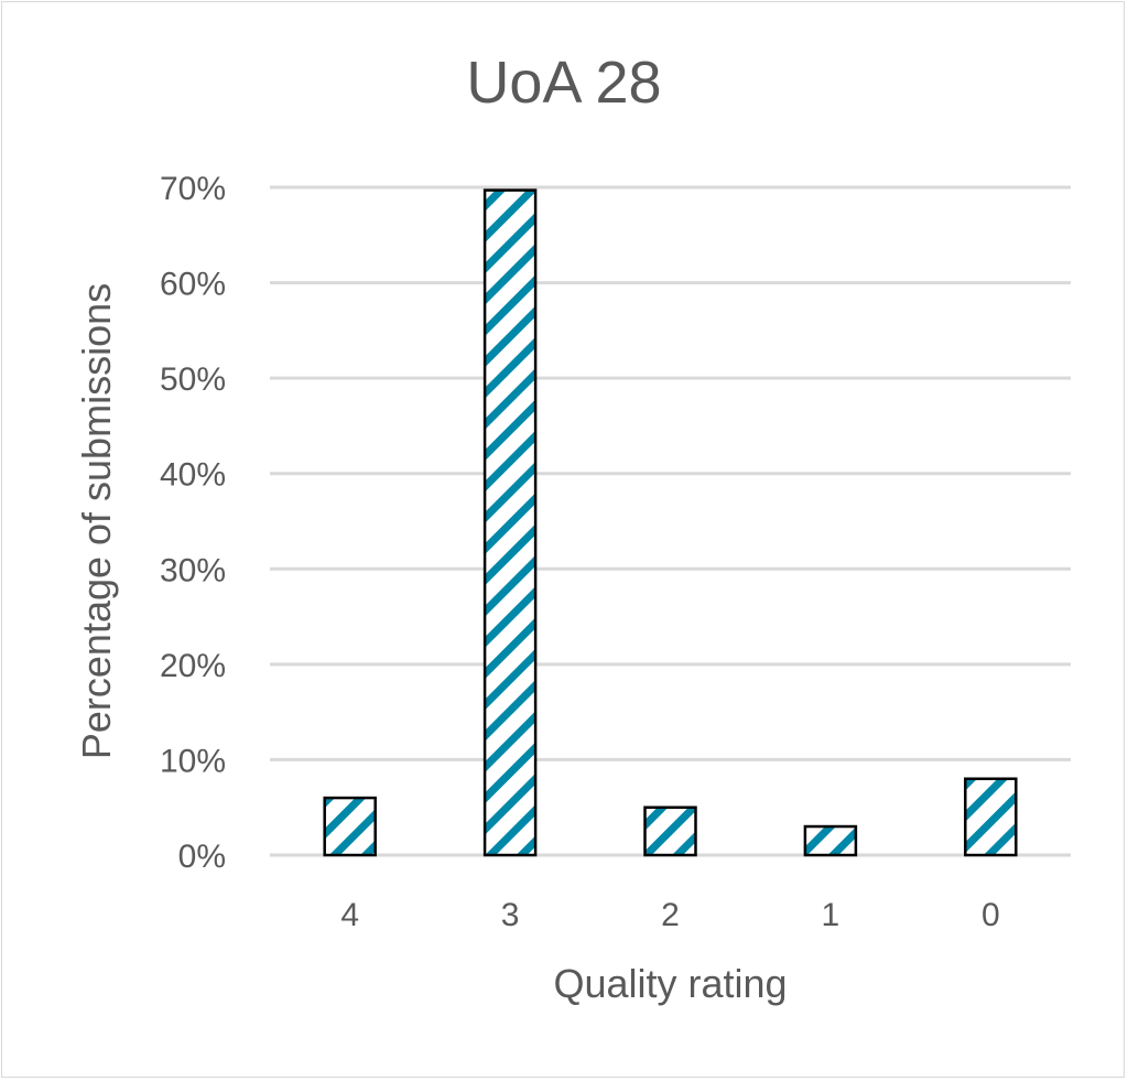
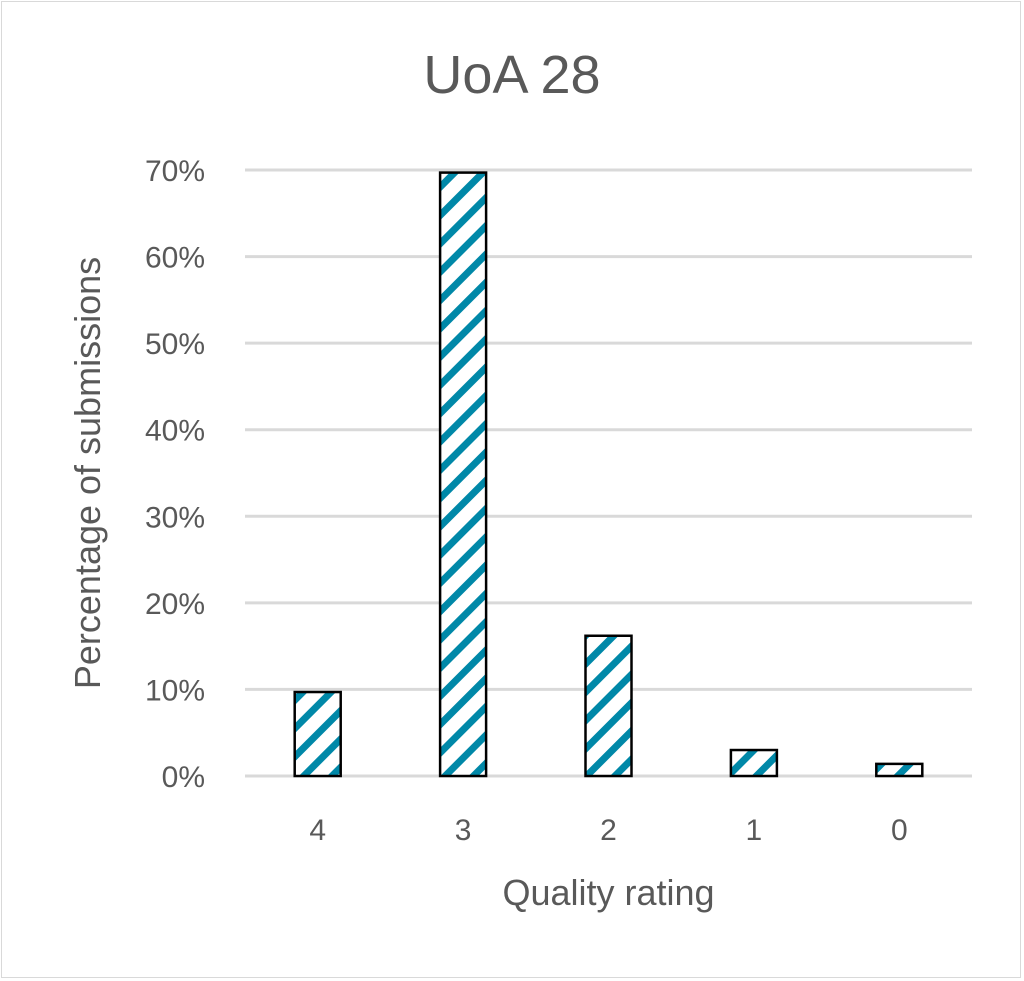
4: 6% -> 10%
2: 5% -> 16%
0: 8% -> 1%
